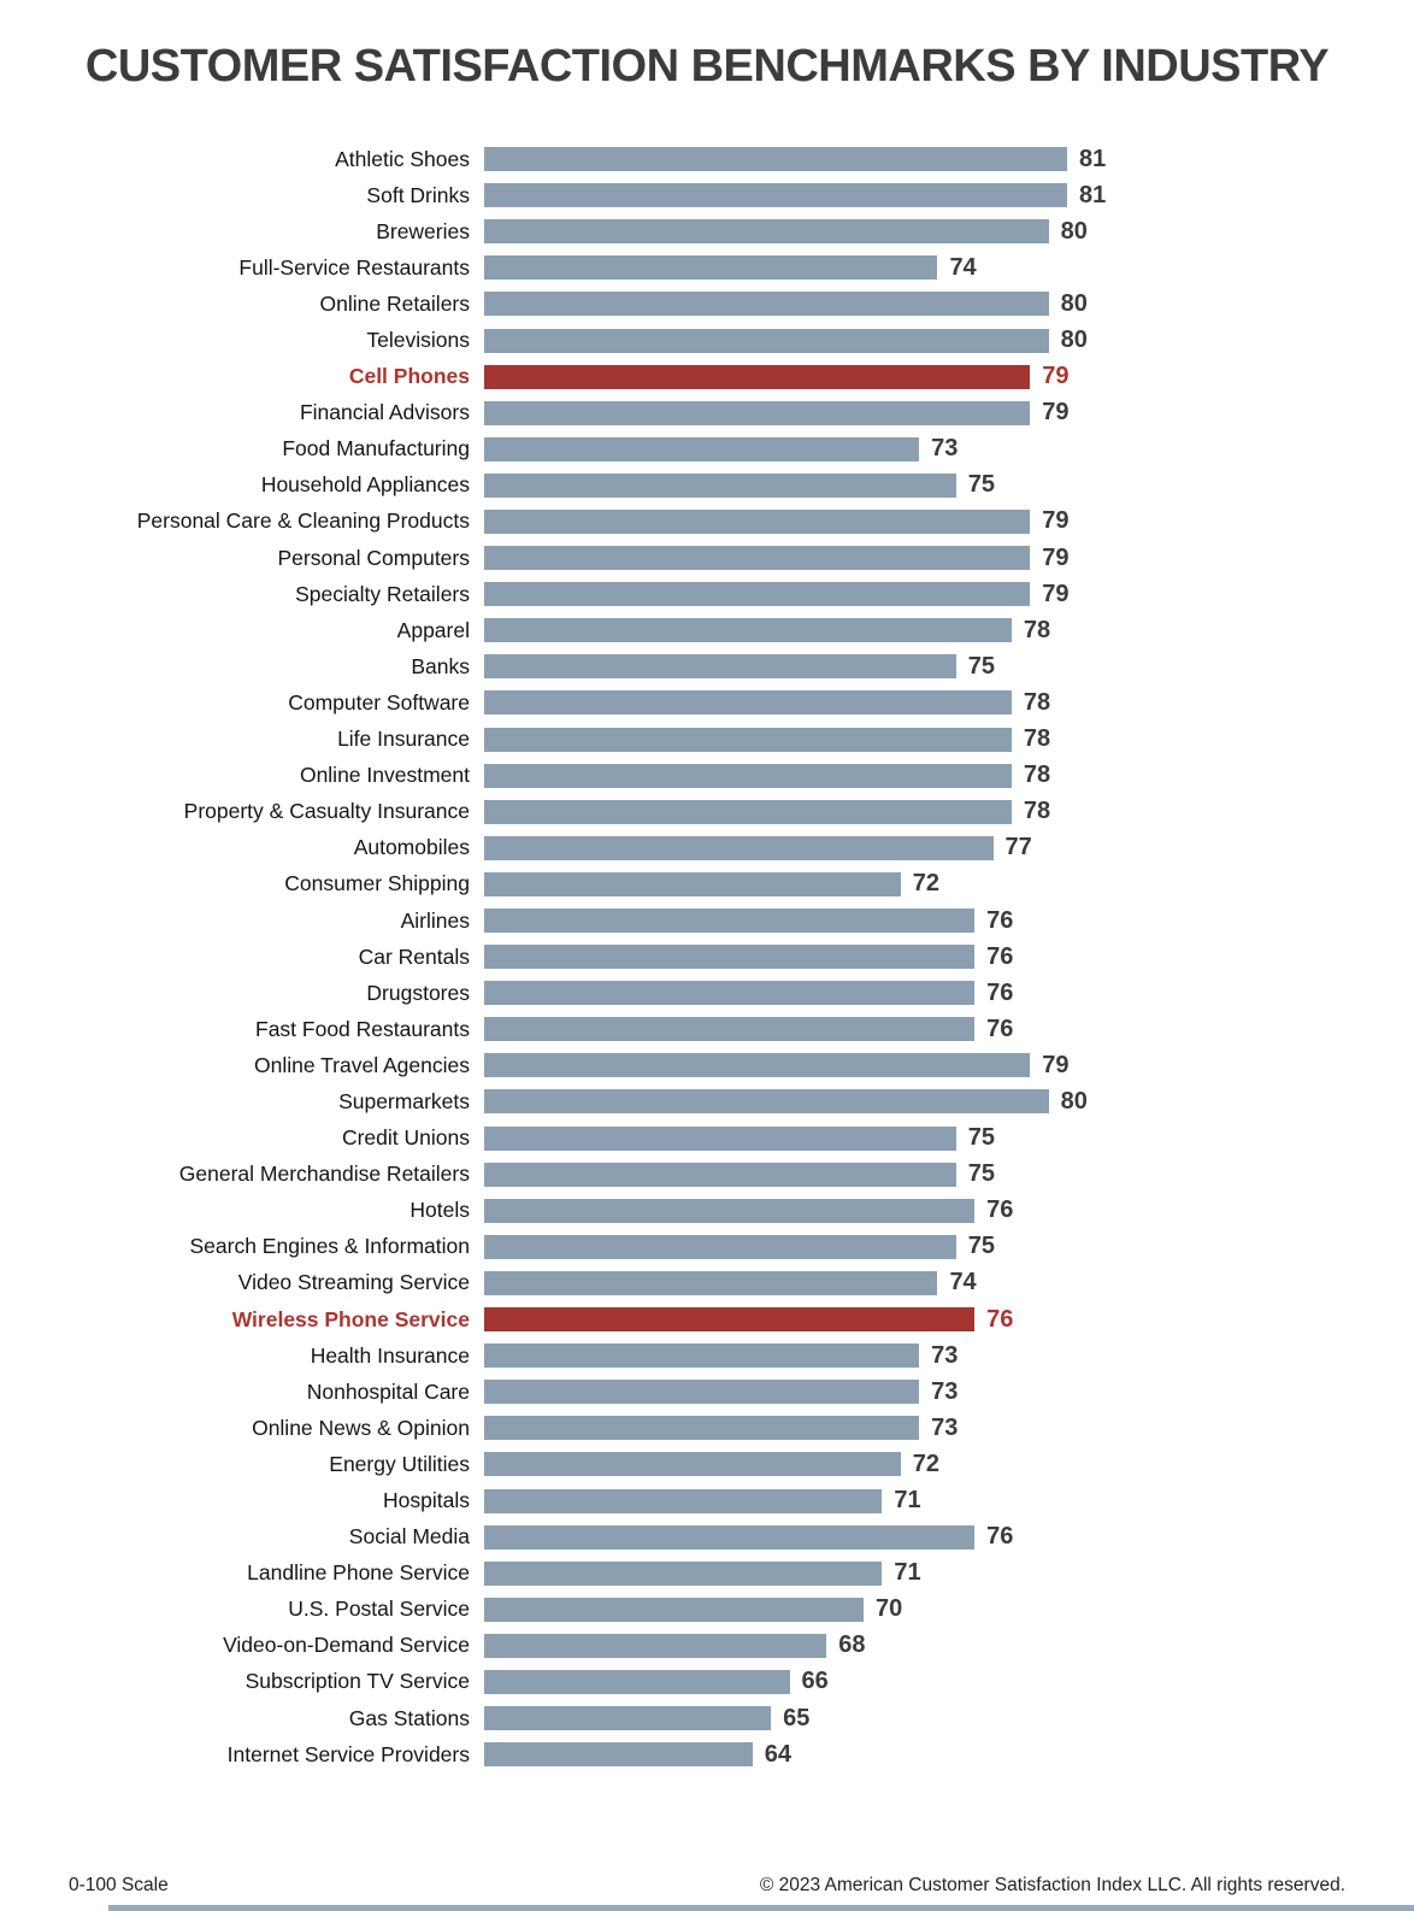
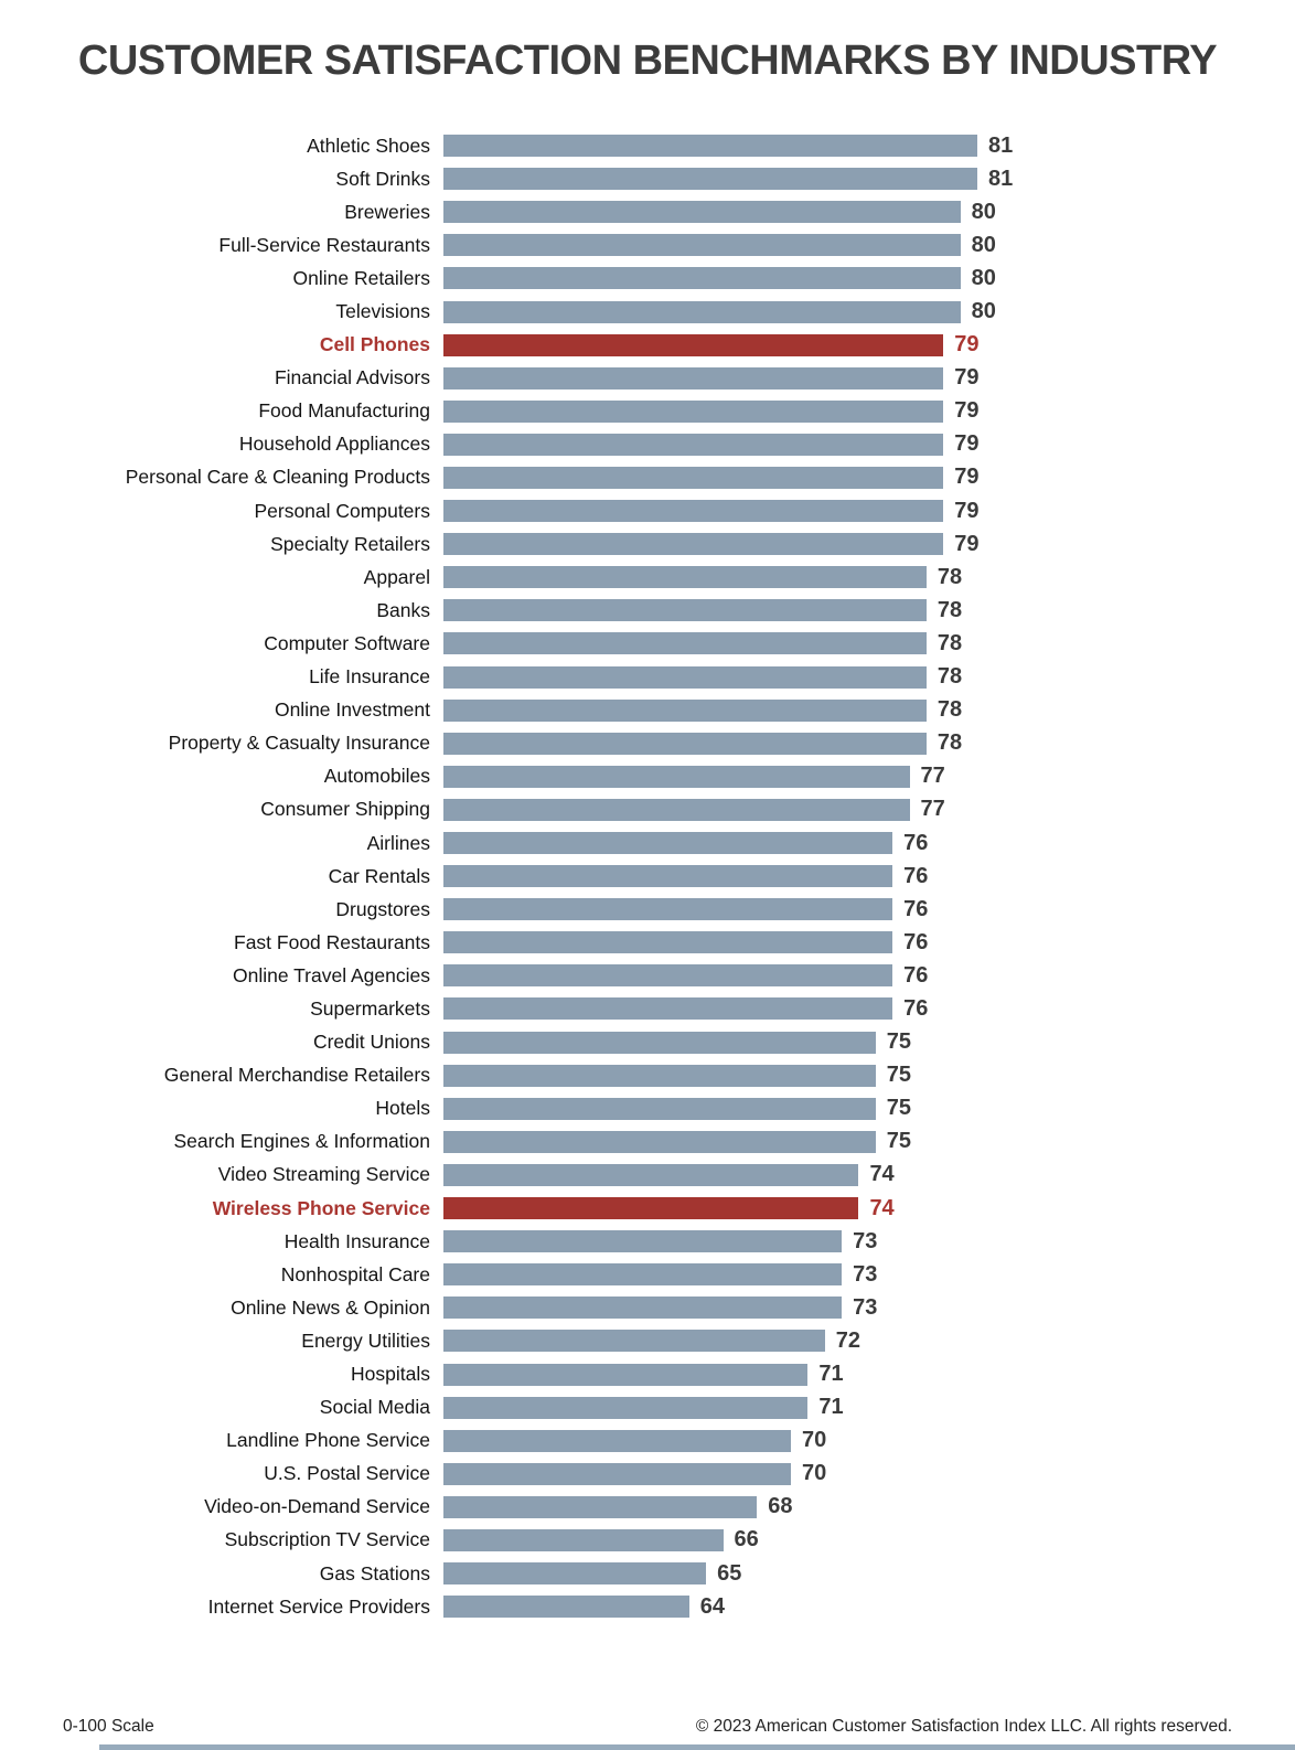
Full-Service Restaurants: 74 -> 80
Food Manufacturing: 73 -> 79
Household Appliances: 75 -> 79
Banks: 75 -> 78
Consumer Shipping: 72 -> 77
Online Travel Agencies: 79 -> 76
Supermarkets: 80 -> 76
Hotels: 76 -> 75
Wireless Phone Service: 76 -> 74
Social Media: 76 -> 71
Landline Phone Service: 71 -> 70
